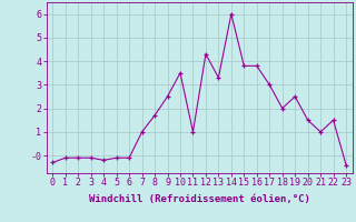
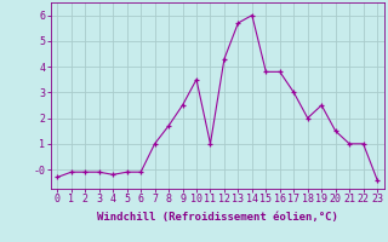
13: 3.3 -> 5.7
22: 1.5 -> 1.0
